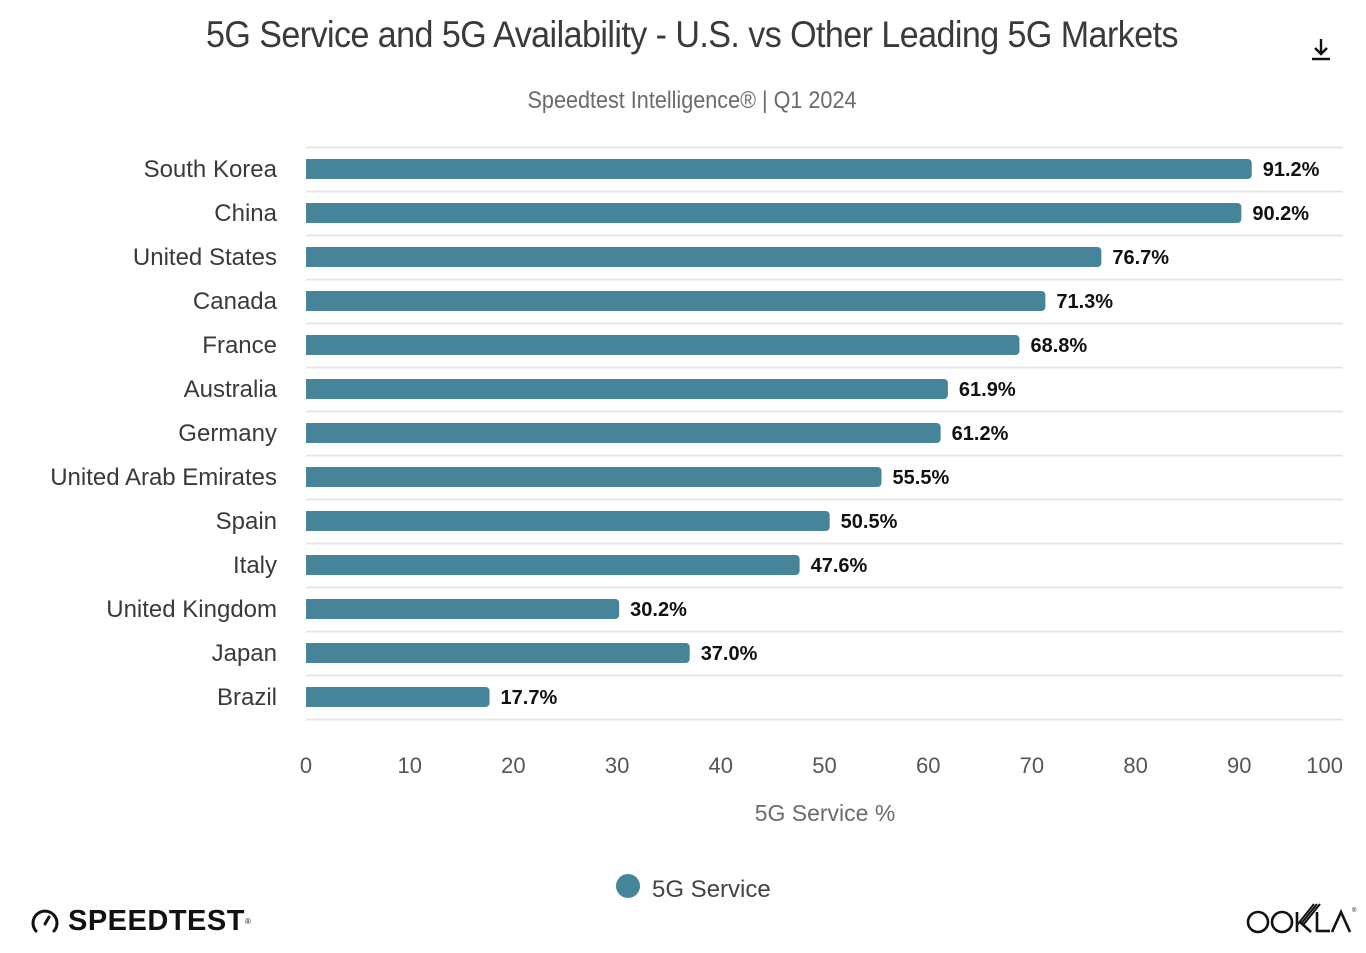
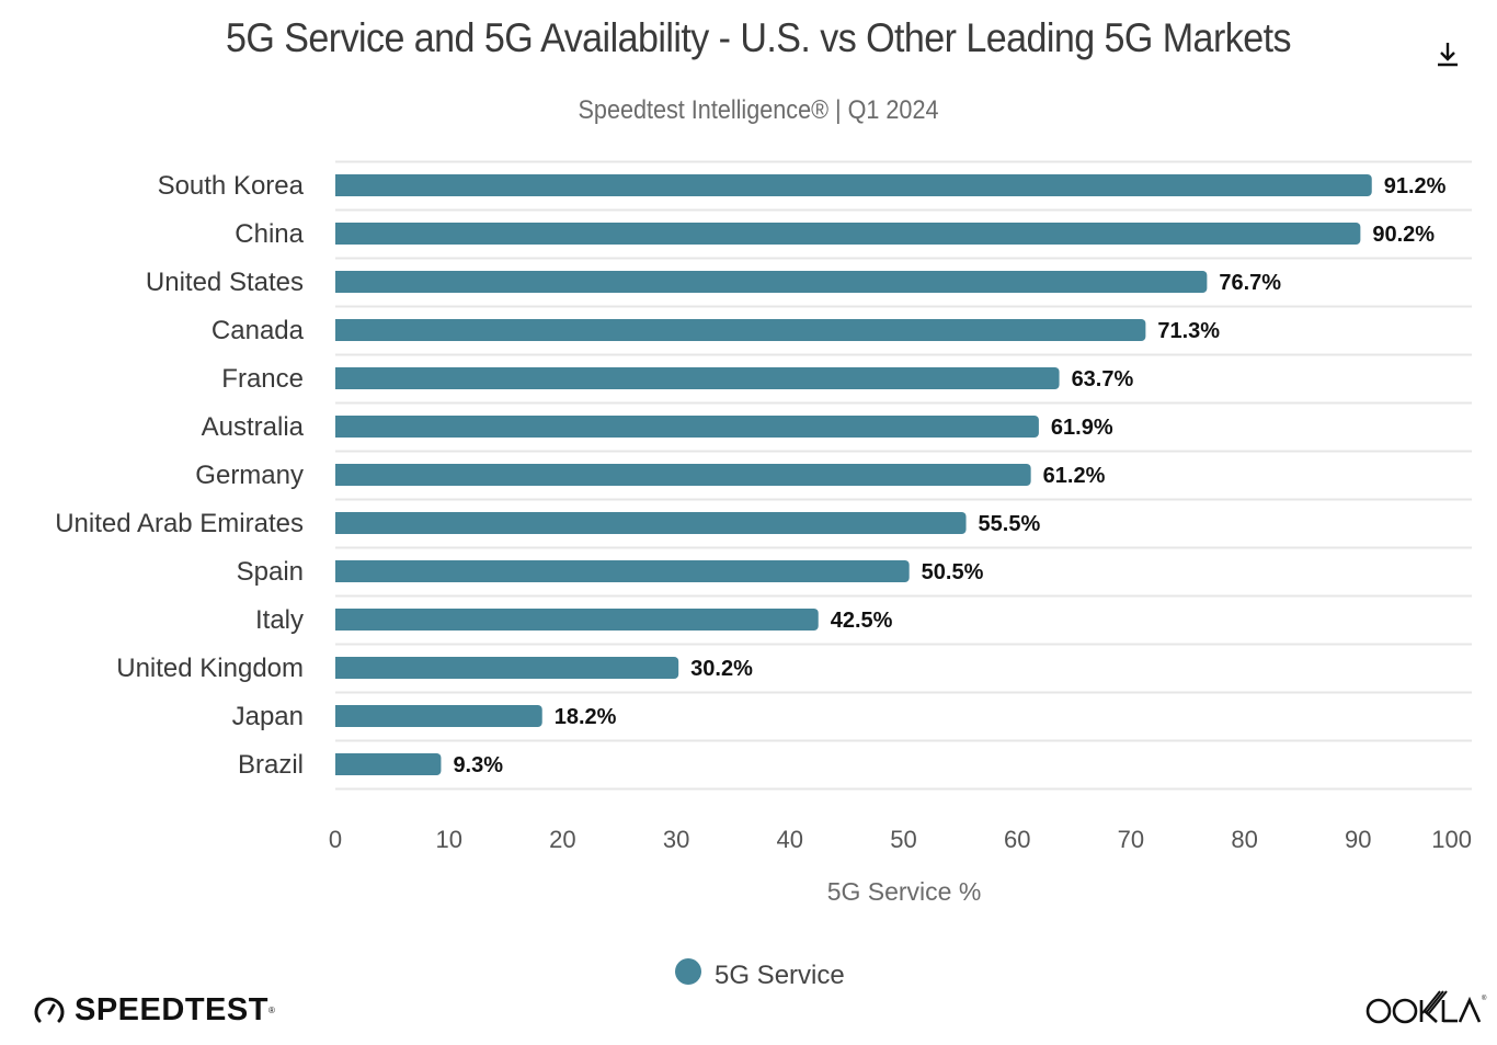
France: 68.8% -> 63.7%
Italy: 47.6% -> 42.5%
Japan: 37.0% -> 18.2%
Brazil: 17.7% -> 9.3%
